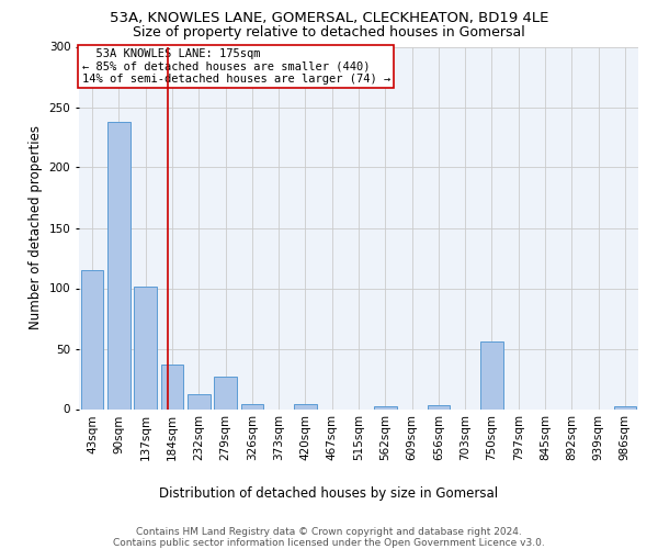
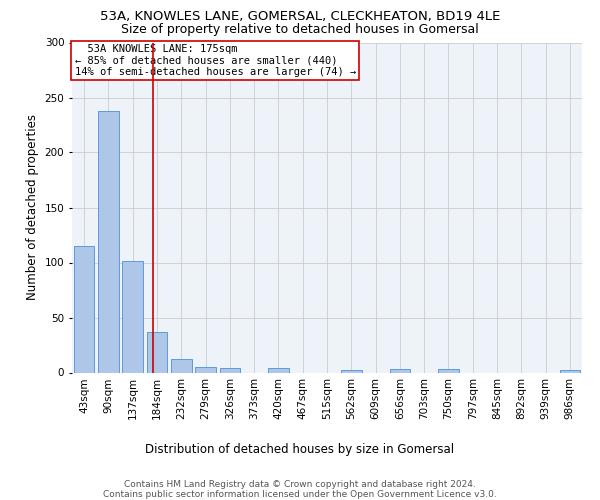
279sqm: 27 -> 5
750sqm: 56 -> 3
